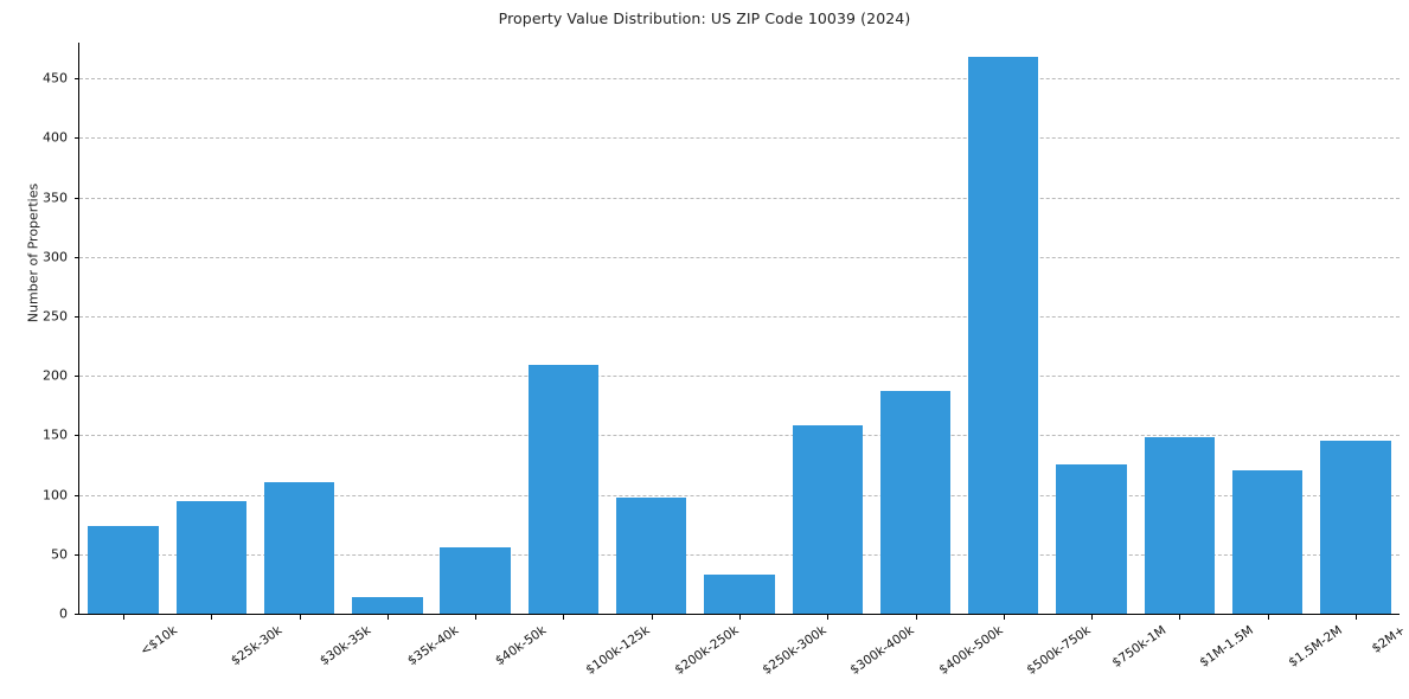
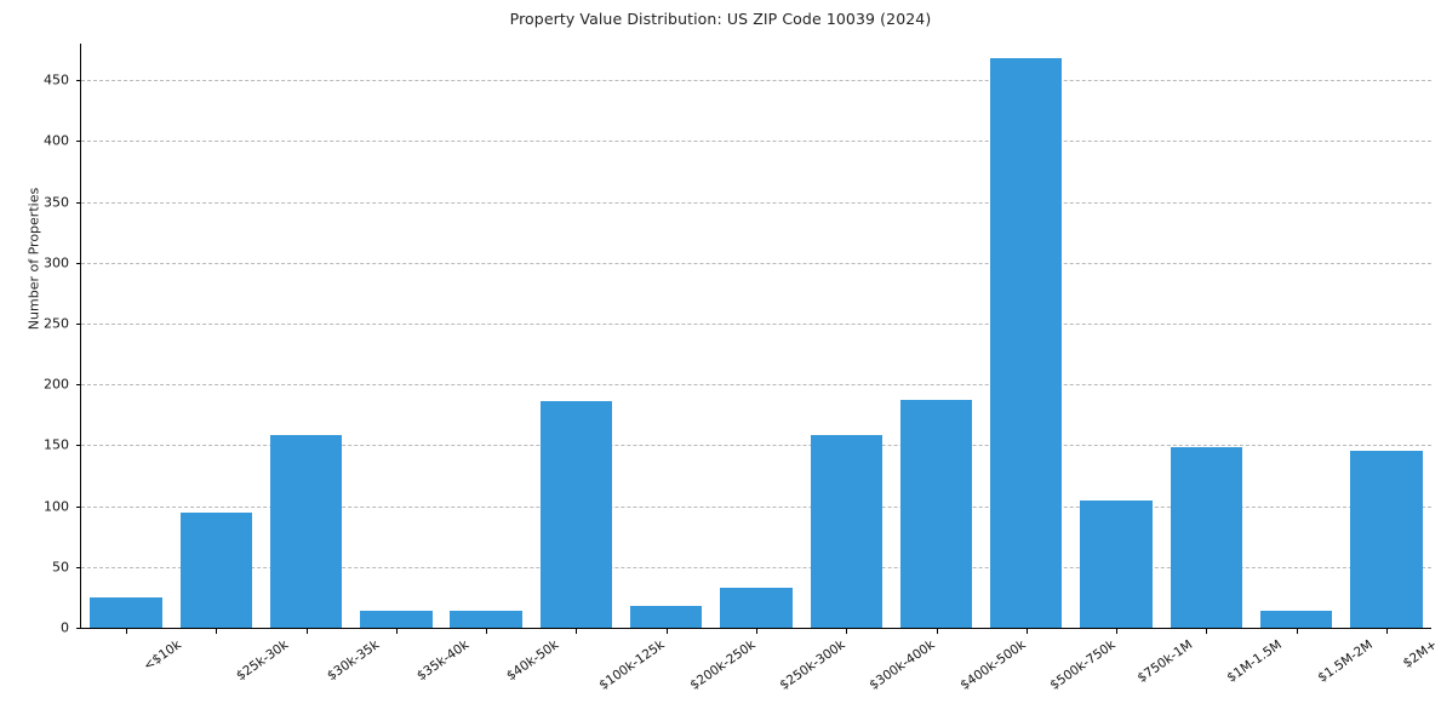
<$10k: 74 -> 25
$30k-35k: 111 -> 158
$40k-50k: 56 -> 14
$100k-125k: 209 -> 186
$200k-250k: 98 -> 18
$750k-1M: 125 -> 105
$1.5M-2M: 121 -> 14
